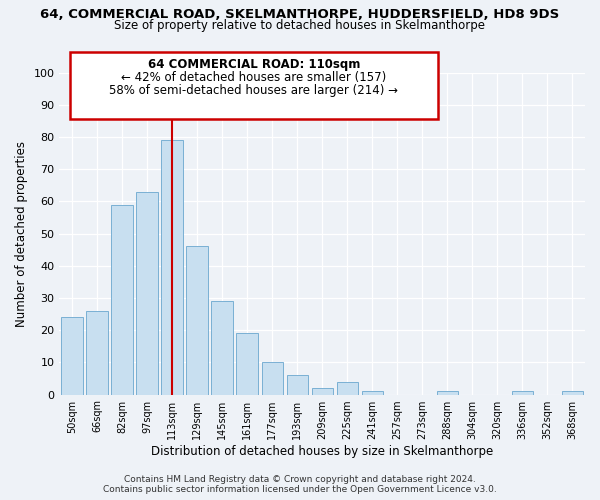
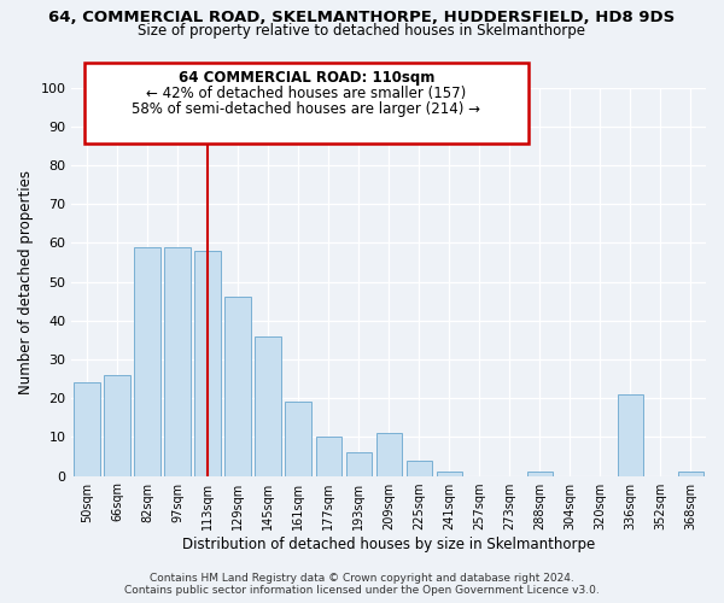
97sqm: 63 -> 59
113sqm: 79 -> 58
145sqm: 29 -> 36
209sqm: 2 -> 11
336sqm: 1 -> 21
